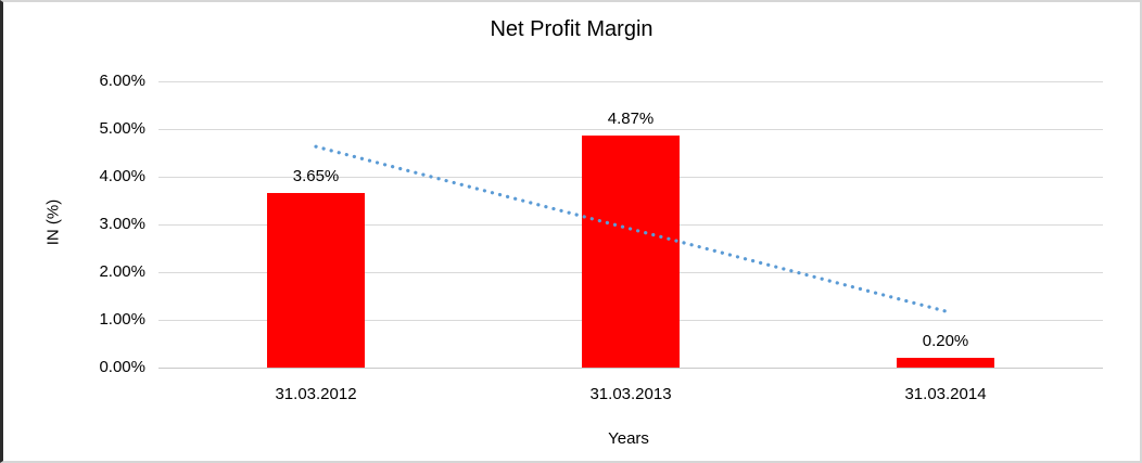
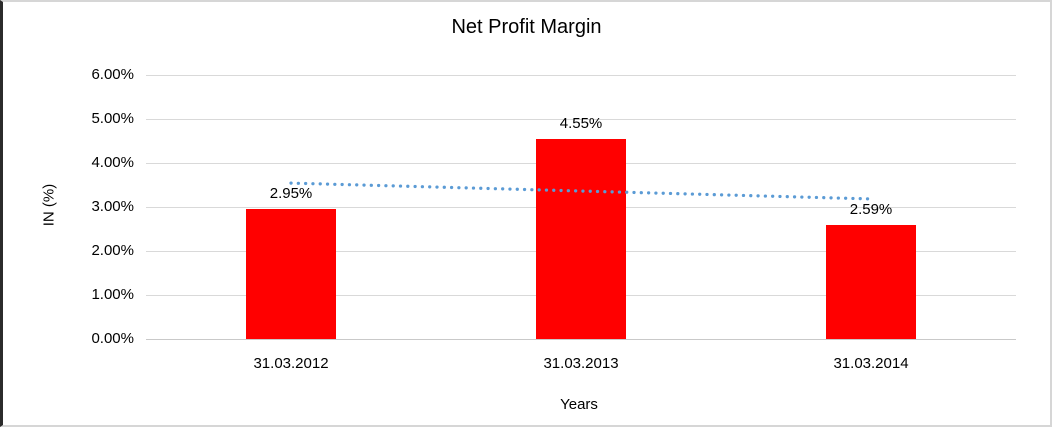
31.03.2012: 3.65% -> 2.95%
31.03.2013: 4.87% -> 4.55%
31.03.2014: 0.20% -> 2.59%
